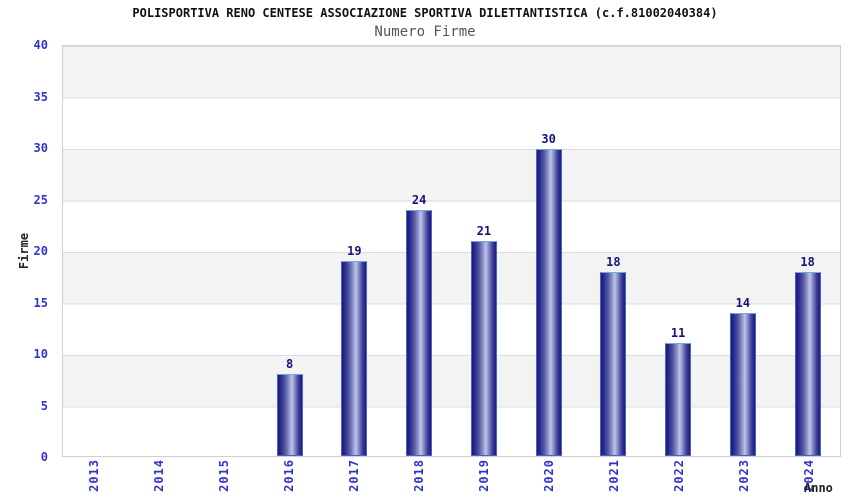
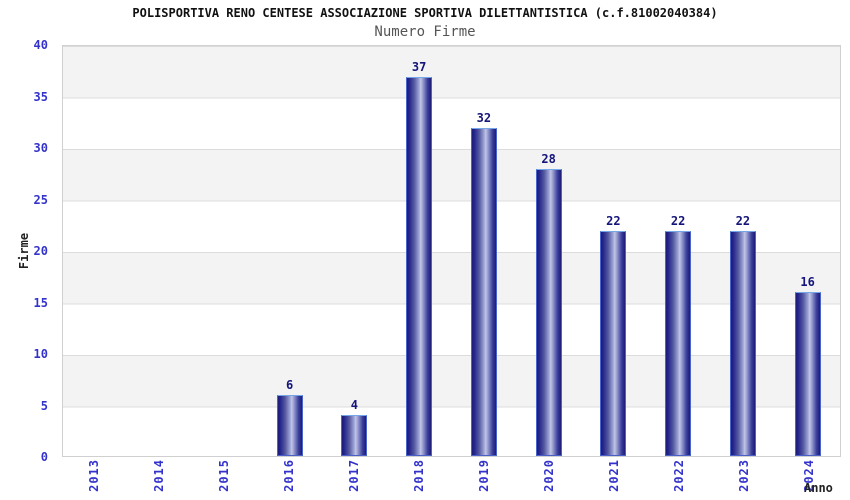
2016: 8 -> 6
2017: 19 -> 4
2018: 24 -> 37
2019: 21 -> 32
2020: 30 -> 28
2021: 18 -> 22
2022: 11 -> 22
2023: 14 -> 22
2024: 18 -> 16
